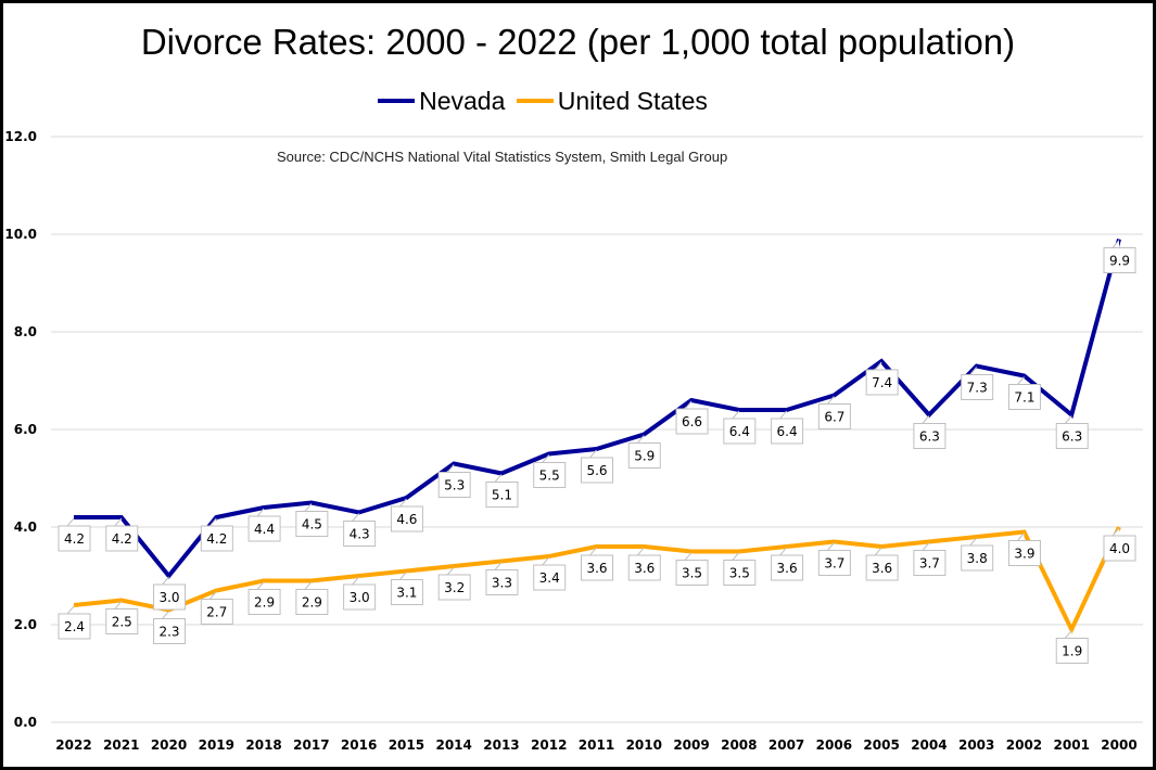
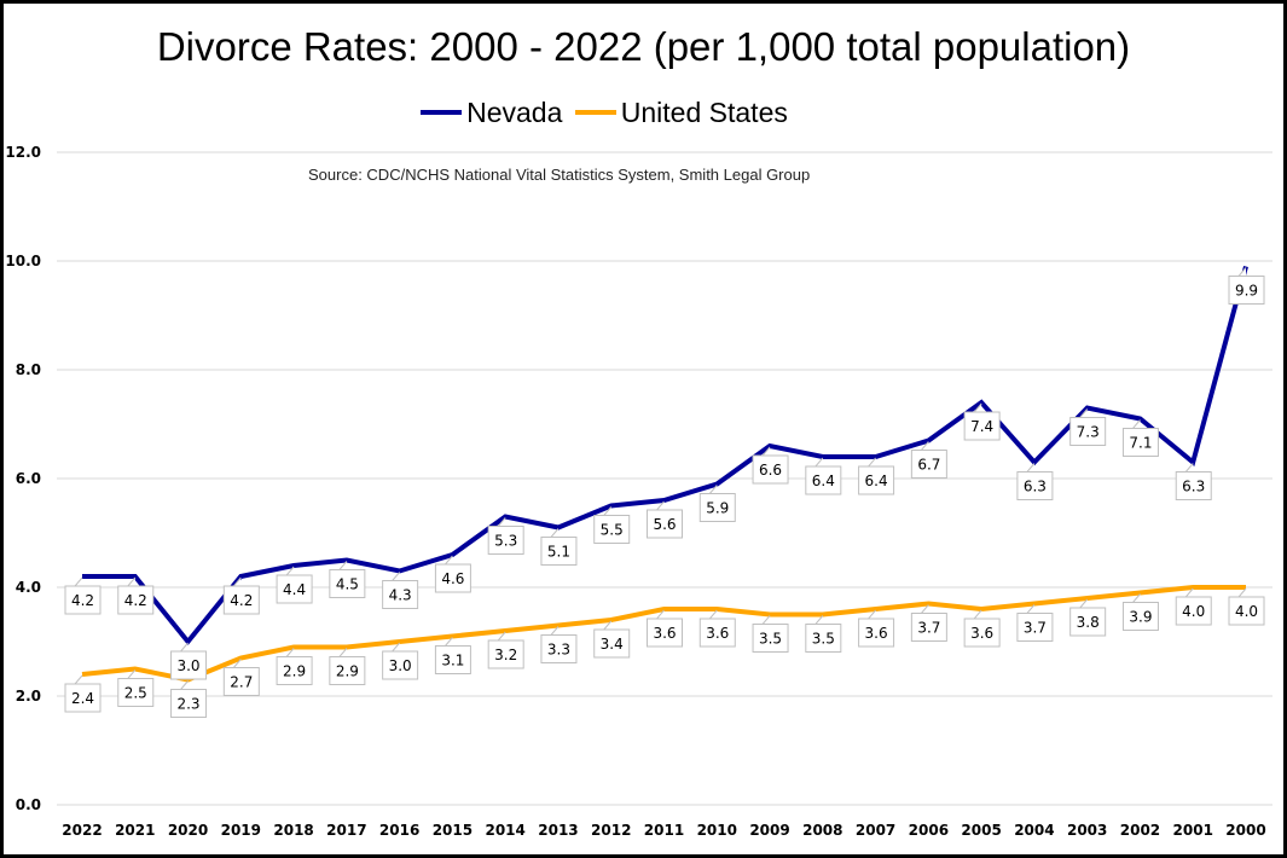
United States/2001: 1.9 -> 4.0
